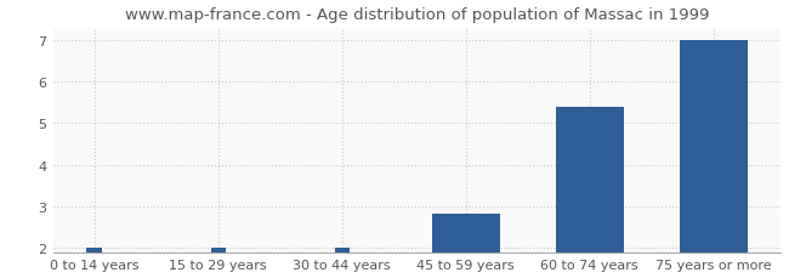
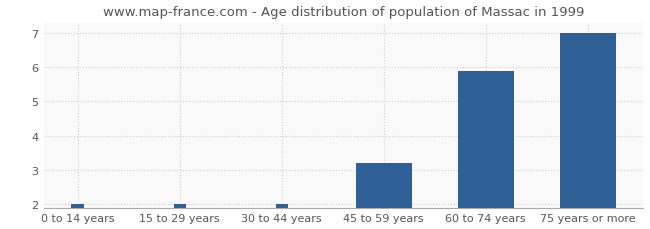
45 to 59 years: 2.8 -> 3.2
60 to 74 years: 5.4 -> 5.9
